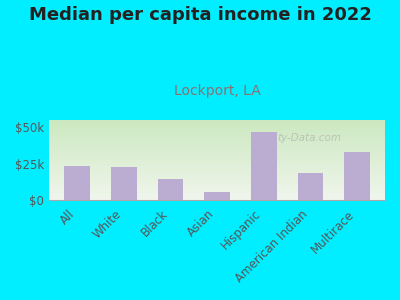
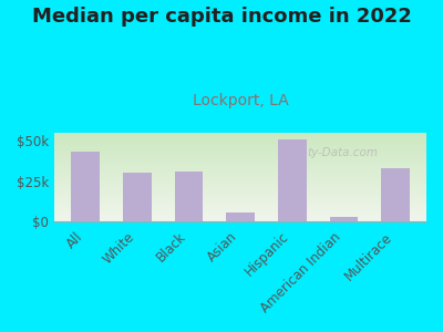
All: $24k -> $43k
White: $23k -> $30k
Black: $14k -> $31k
Hispanic: $47k -> $51k
American Indian: $18k -> $3k
